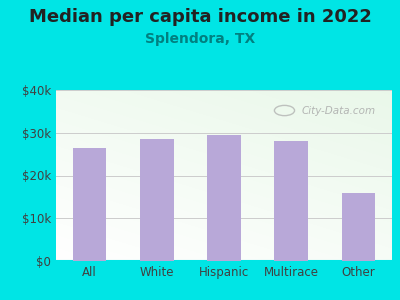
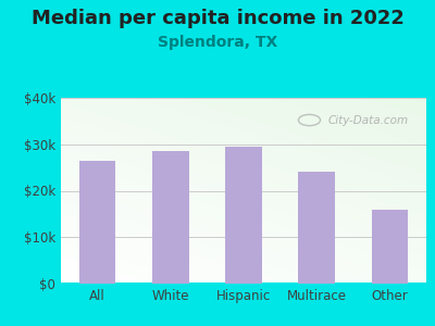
Multirace: $28.0k -> $24.0k
